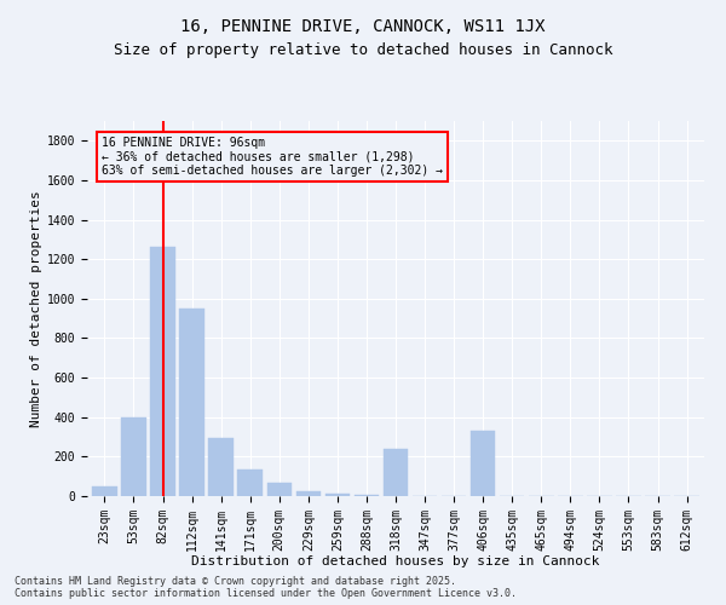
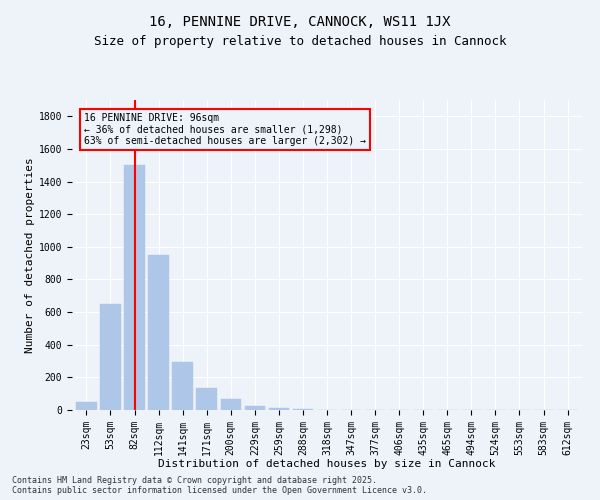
53sqm: 400 -> 650
82sqm: 1260 -> 1500
318sqm: 240 -> 0
406sqm: 330 -> 0
